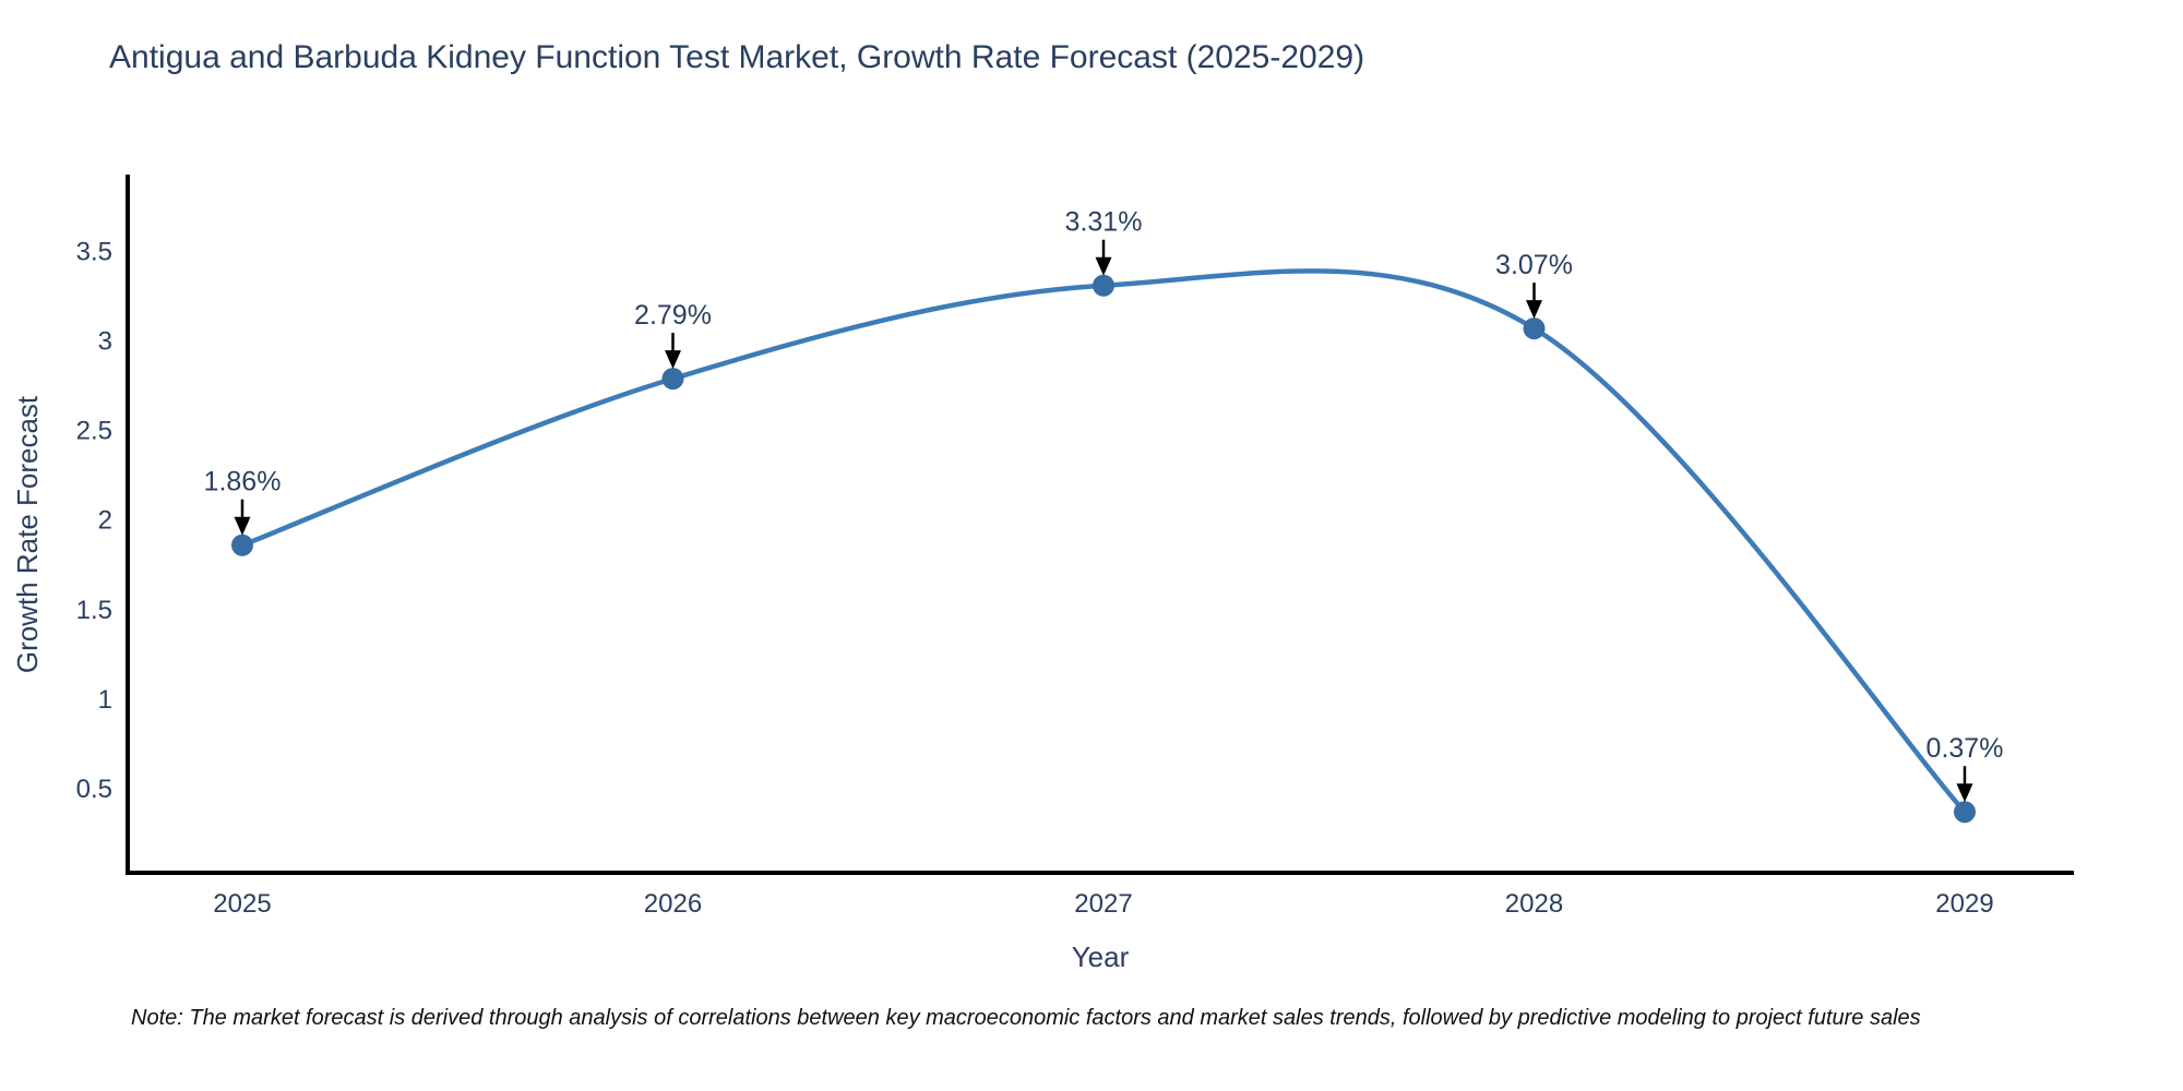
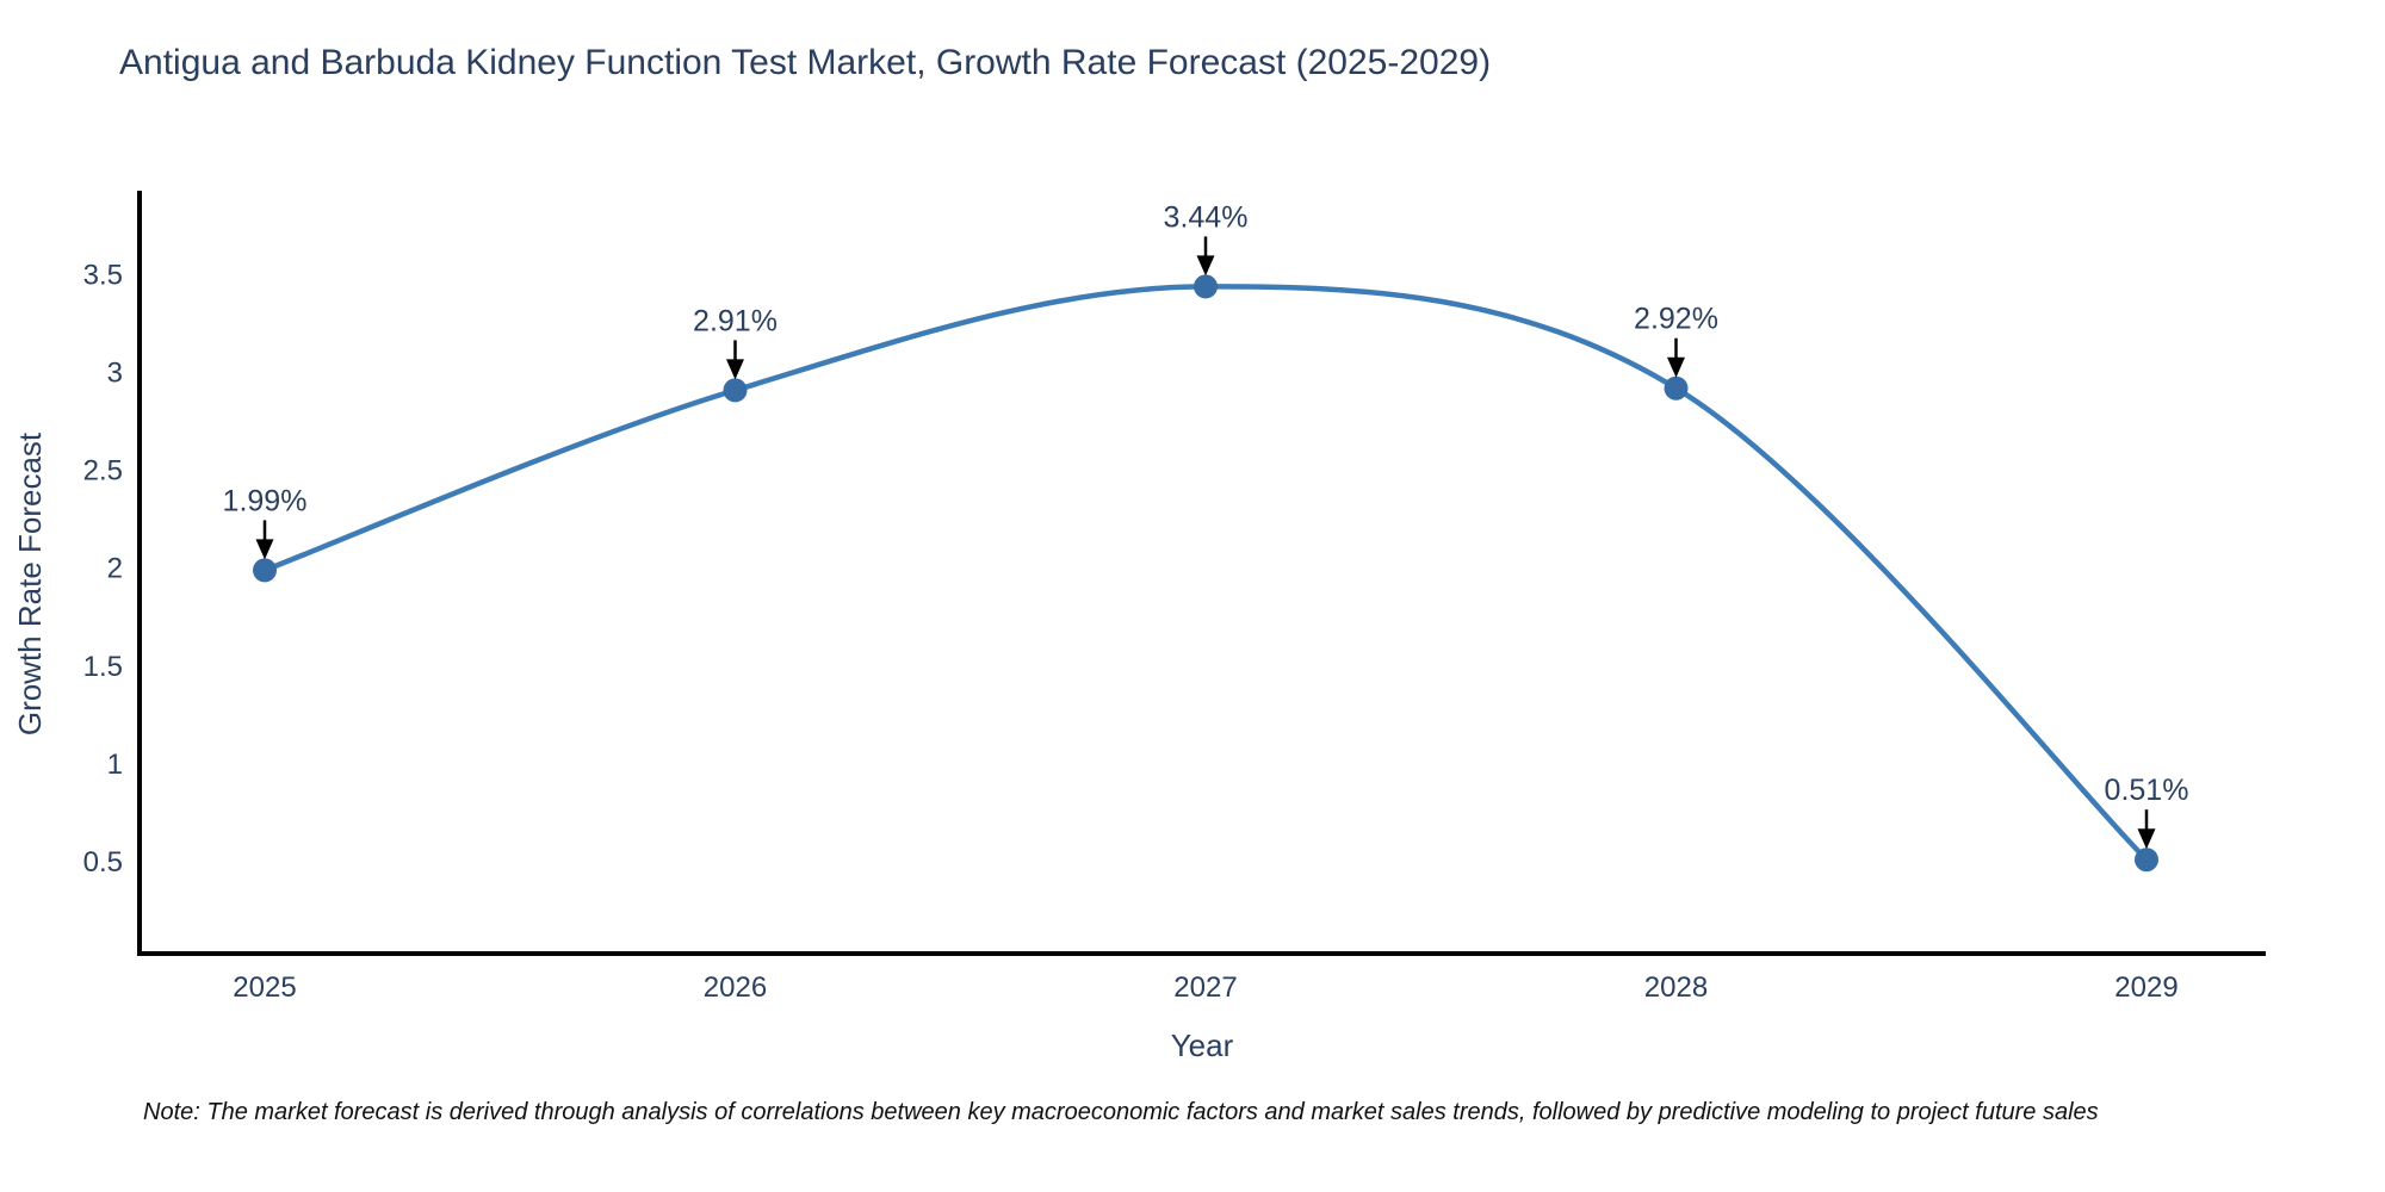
2025: 1.86% -> 1.99%
2026: 2.79% -> 2.91%
2027: 3.31% -> 3.44%
2028: 3.07% -> 2.92%
2029: 0.37% -> 0.51%
